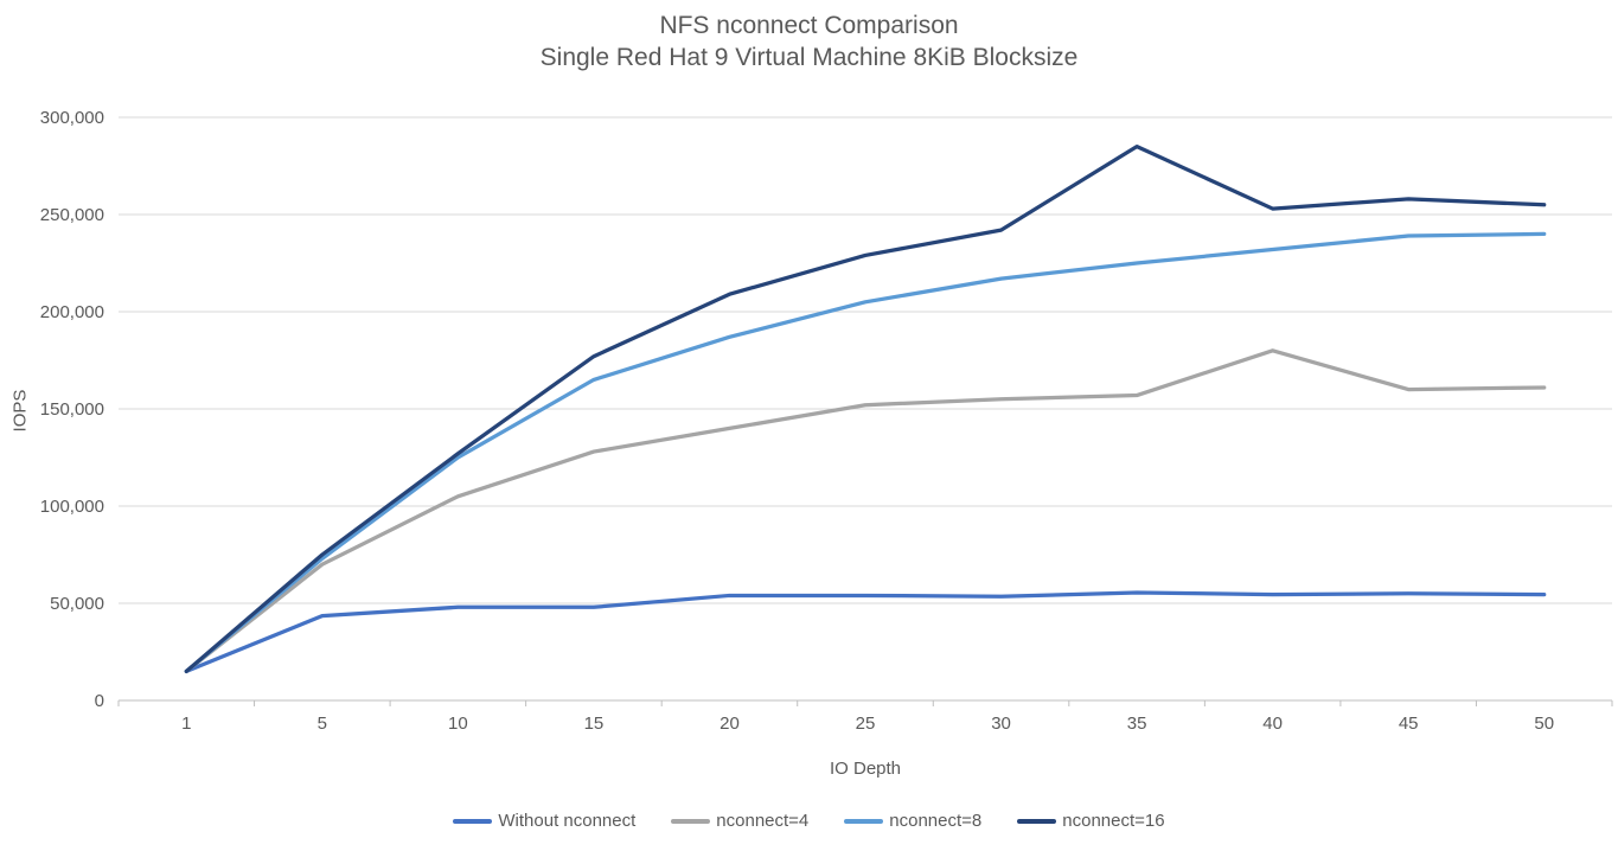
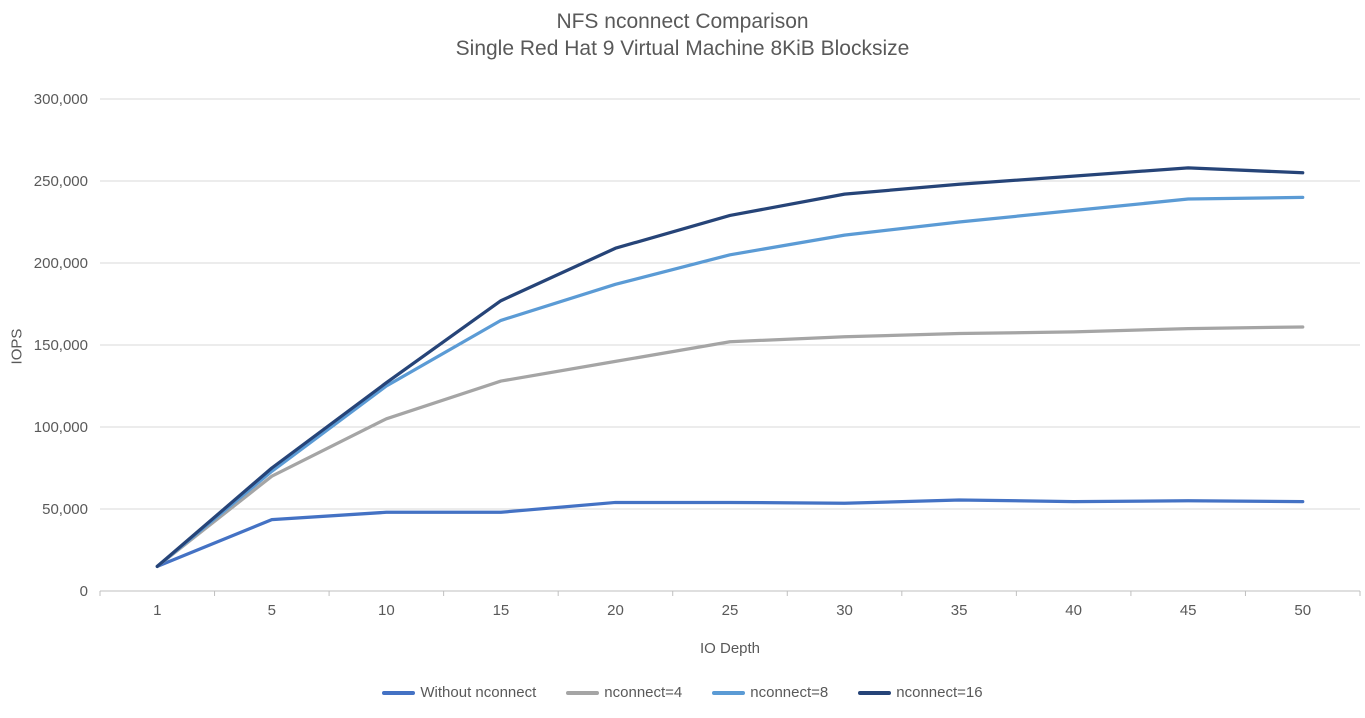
nconnect=16/35: 285000 -> 248000
nconnect=4/40: 180000 -> 158000
